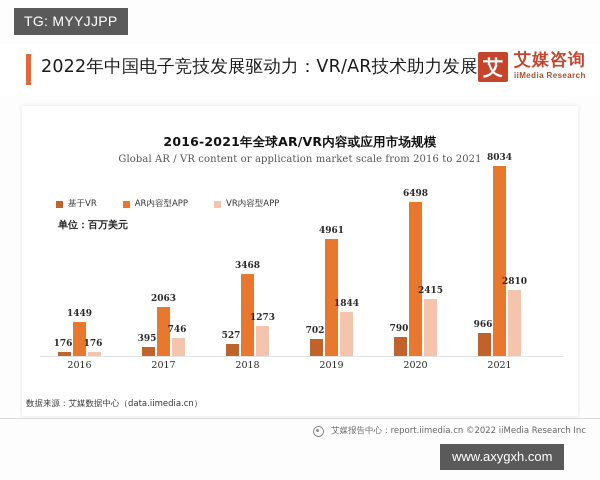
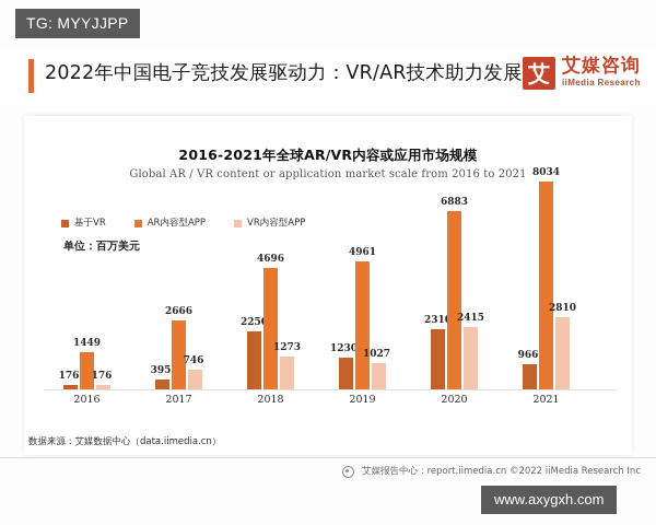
AR内容型APP/2017: 2063 -> 2666
基于VR/2018: 527 -> 2250
AR内容型APP/2018: 3468 -> 4696
基于VR/2019: 702 -> 1230
VR内容型APP/2019: 1844 -> 1027
基于VR/2020: 790 -> 2310
AR内容型APP/2020: 6498 -> 6883
